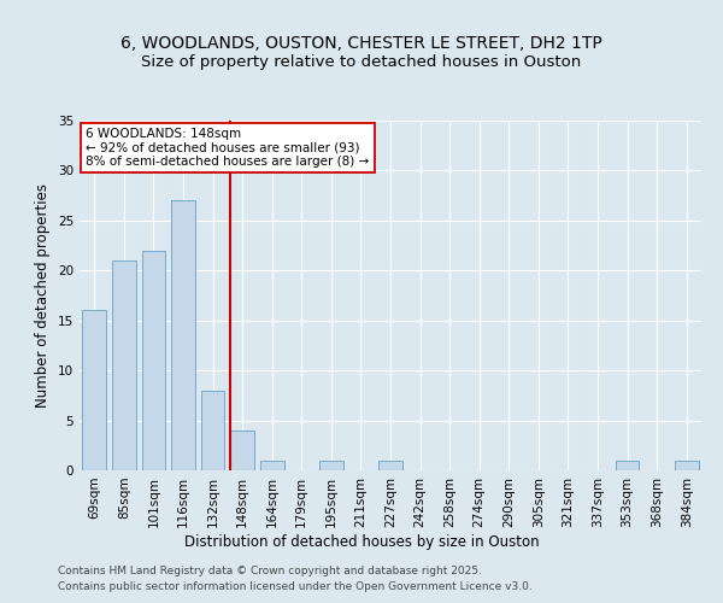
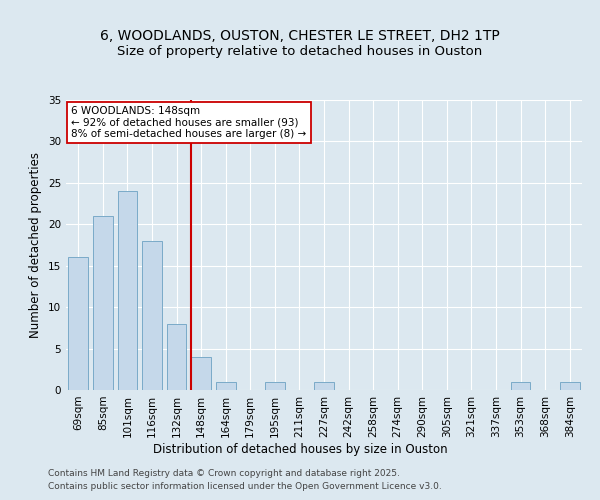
101sqm: 22 -> 24
116sqm: 27 -> 18
